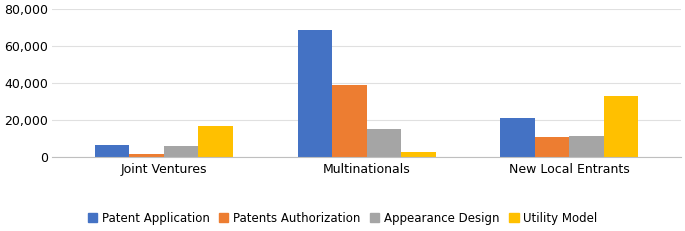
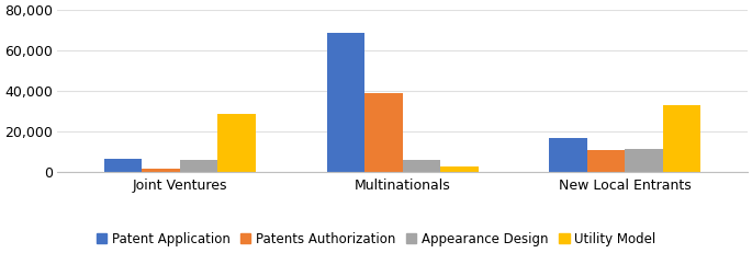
Utility Model/Joint Ventures: 17,000 -> 29,000
Appearance Design/Multinationals: 16,000 -> 6,000
Patent Application/New Local Entrants: 22,000 -> 17,000
